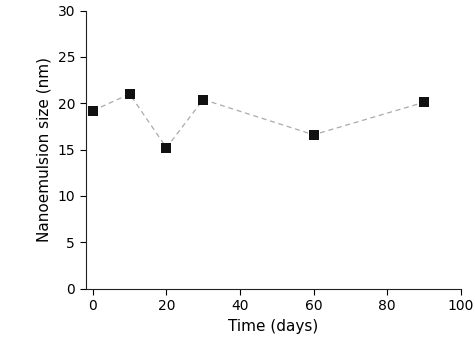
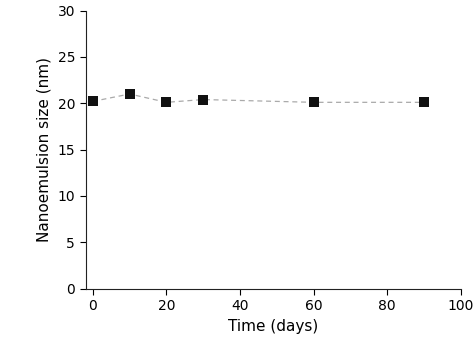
0: 19.2 -> 20.2
20: 15.2 -> 20.1
60: 16.6 -> 20.1
